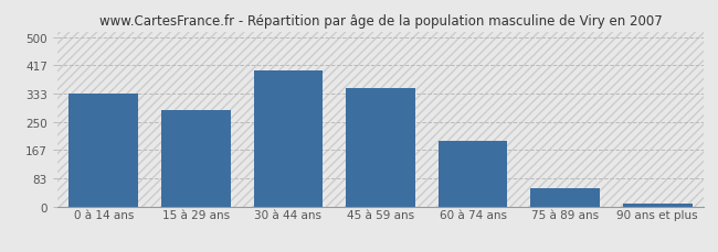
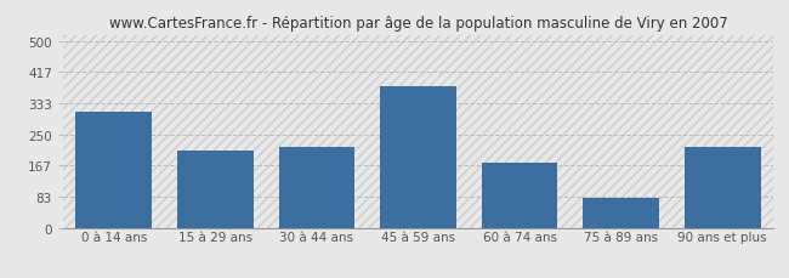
0 à 14 ans: 333 -> 310
15 à 29 ans: 283 -> 205
30 à 44 ans: 400 -> 215
45 à 59 ans: 350 -> 380
60 à 74 ans: 192 -> 175
75 à 89 ans: 55 -> 80
90 ans et plus: 10 -> 215
